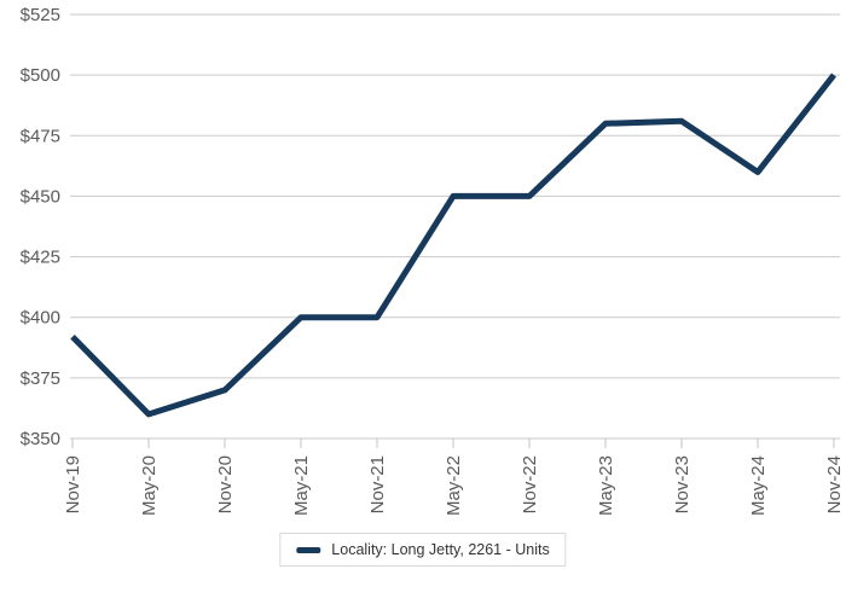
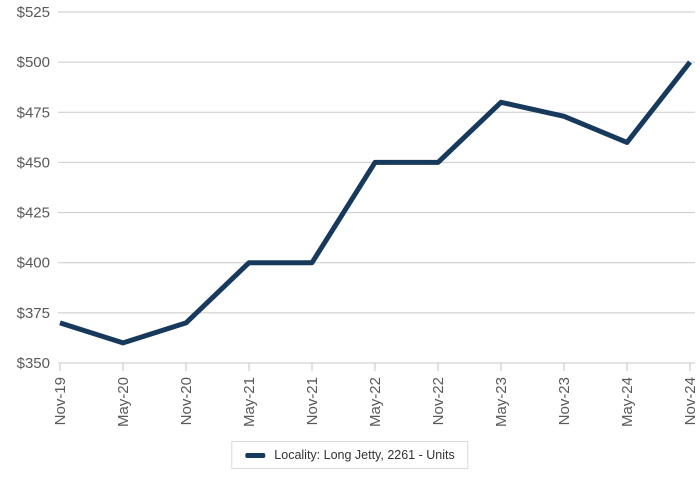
Nov-19: $392 -> $370
Nov-23: $481 -> $473
